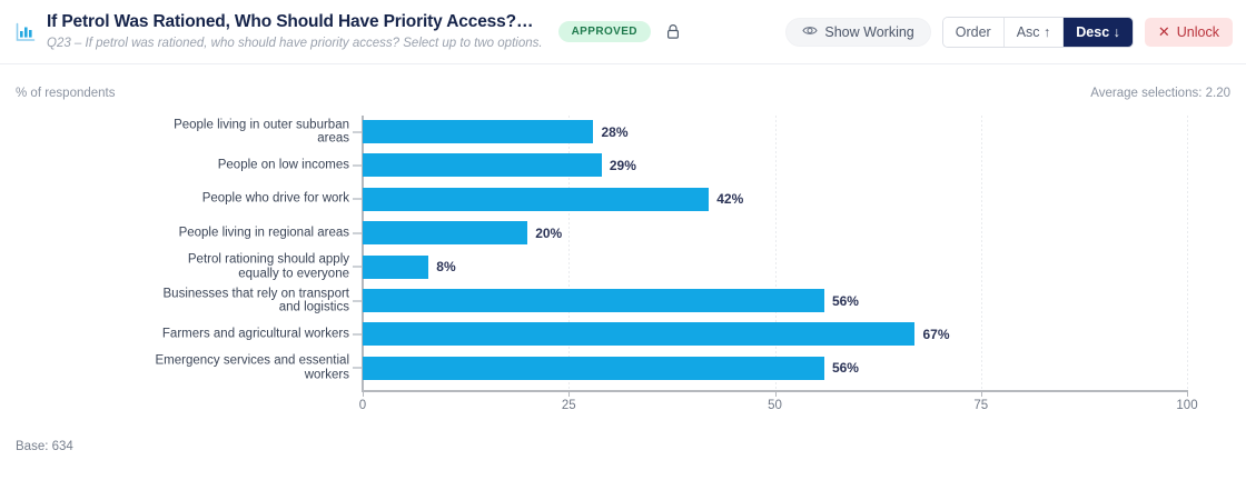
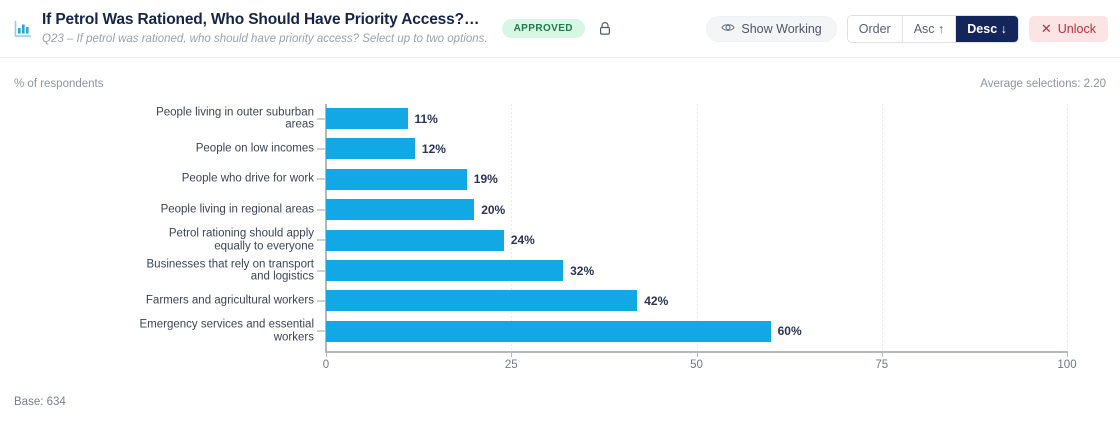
People living in outer suburban areas: 28% -> 11%
People on low incomes: 29% -> 12%
People who drive for work: 42% -> 19%
Petrol rationing should apply equally to everyone: 8% -> 24%
Businesses that rely on transport and logistics: 56% -> 32%
Farmers and agricultural workers: 67% -> 42%
Emergency services and essential workers: 56% -> 60%
